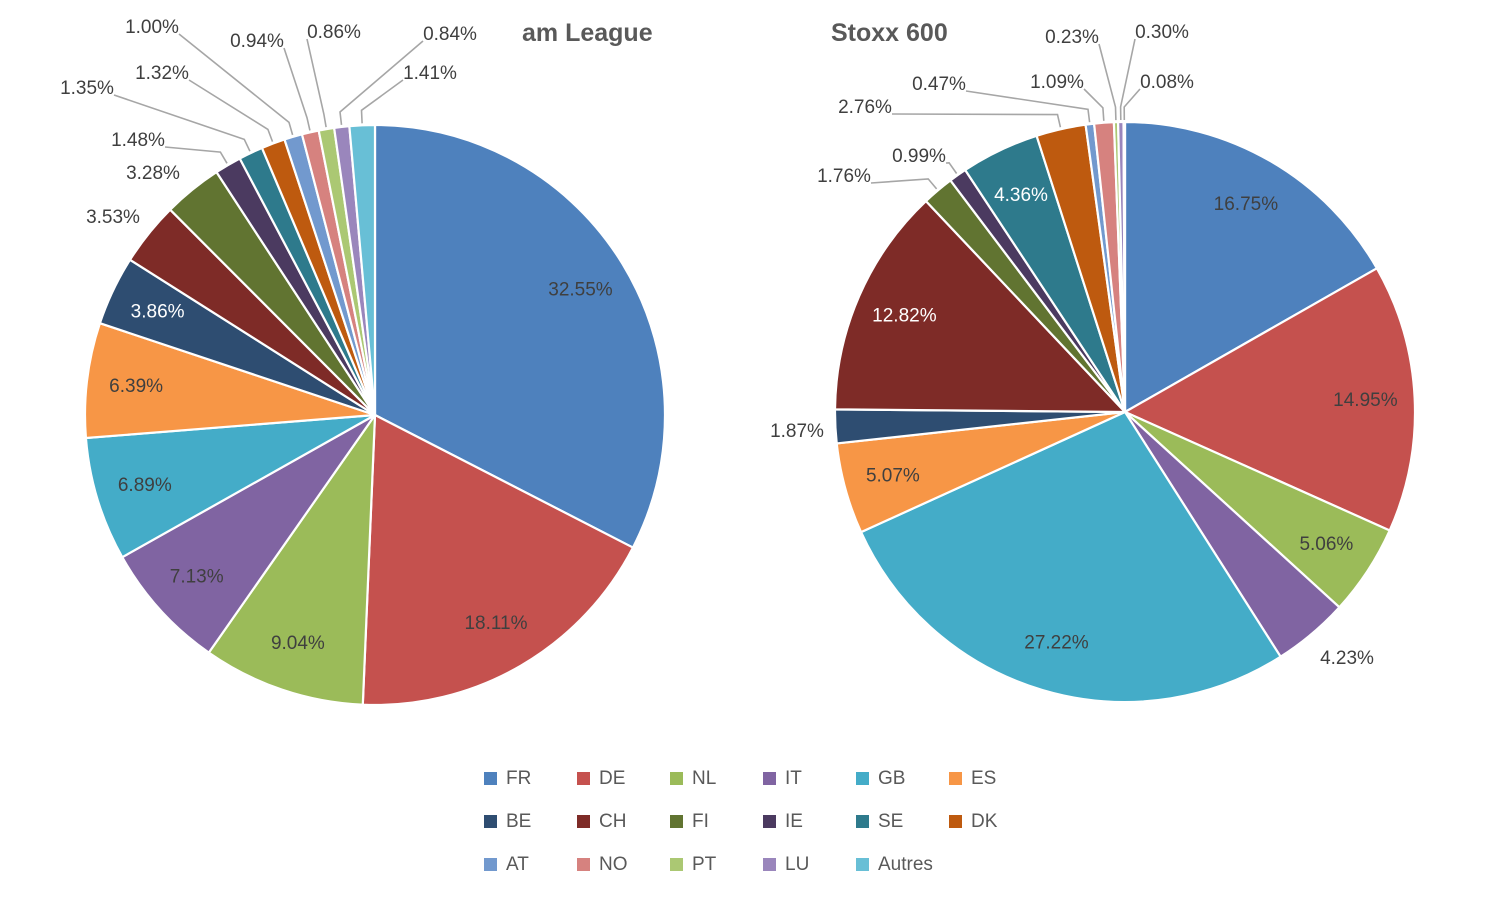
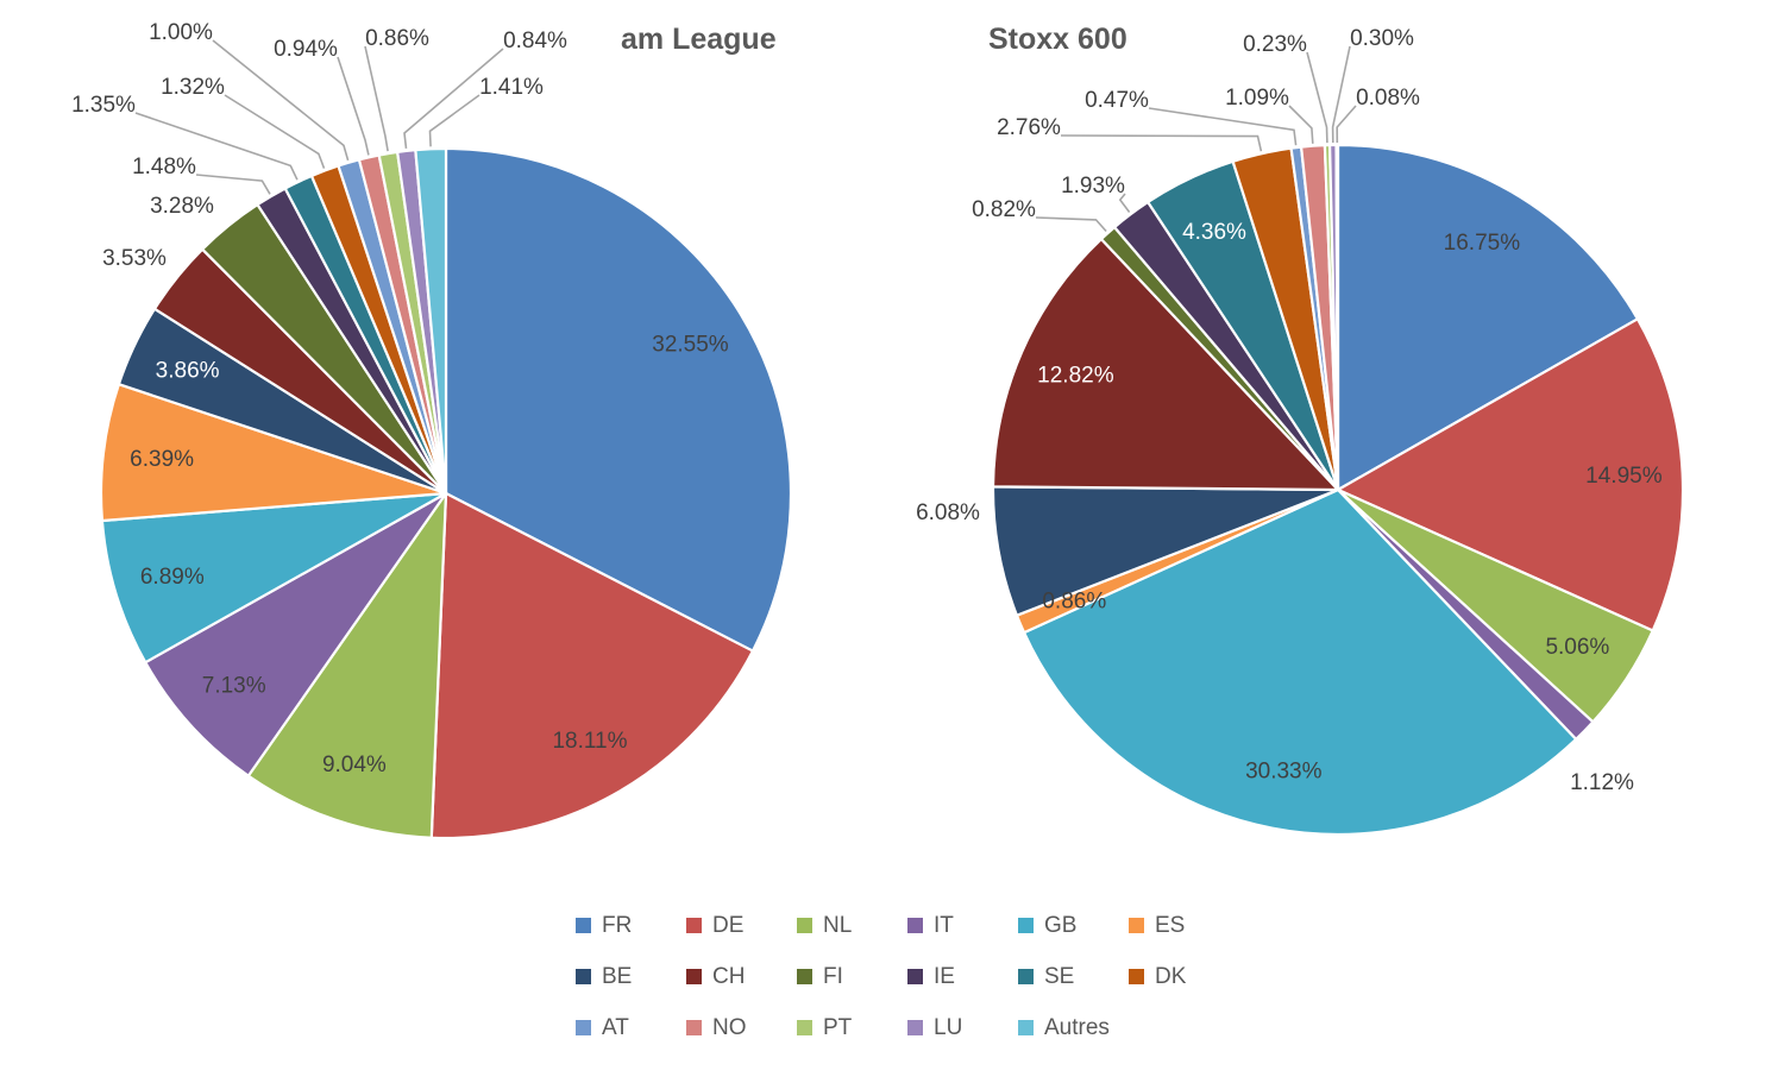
Stoxx 600/IT: 4.23% -> 1.12%
Stoxx 600/GB: 27.22% -> 30.33%
Stoxx 600/ES: 5.07% -> 0.86%
Stoxx 600/BE: 1.87% -> 6.08%
Stoxx 600/FI: 1.76% -> 0.82%
Stoxx 600/IE: 0.99% -> 1.93%
